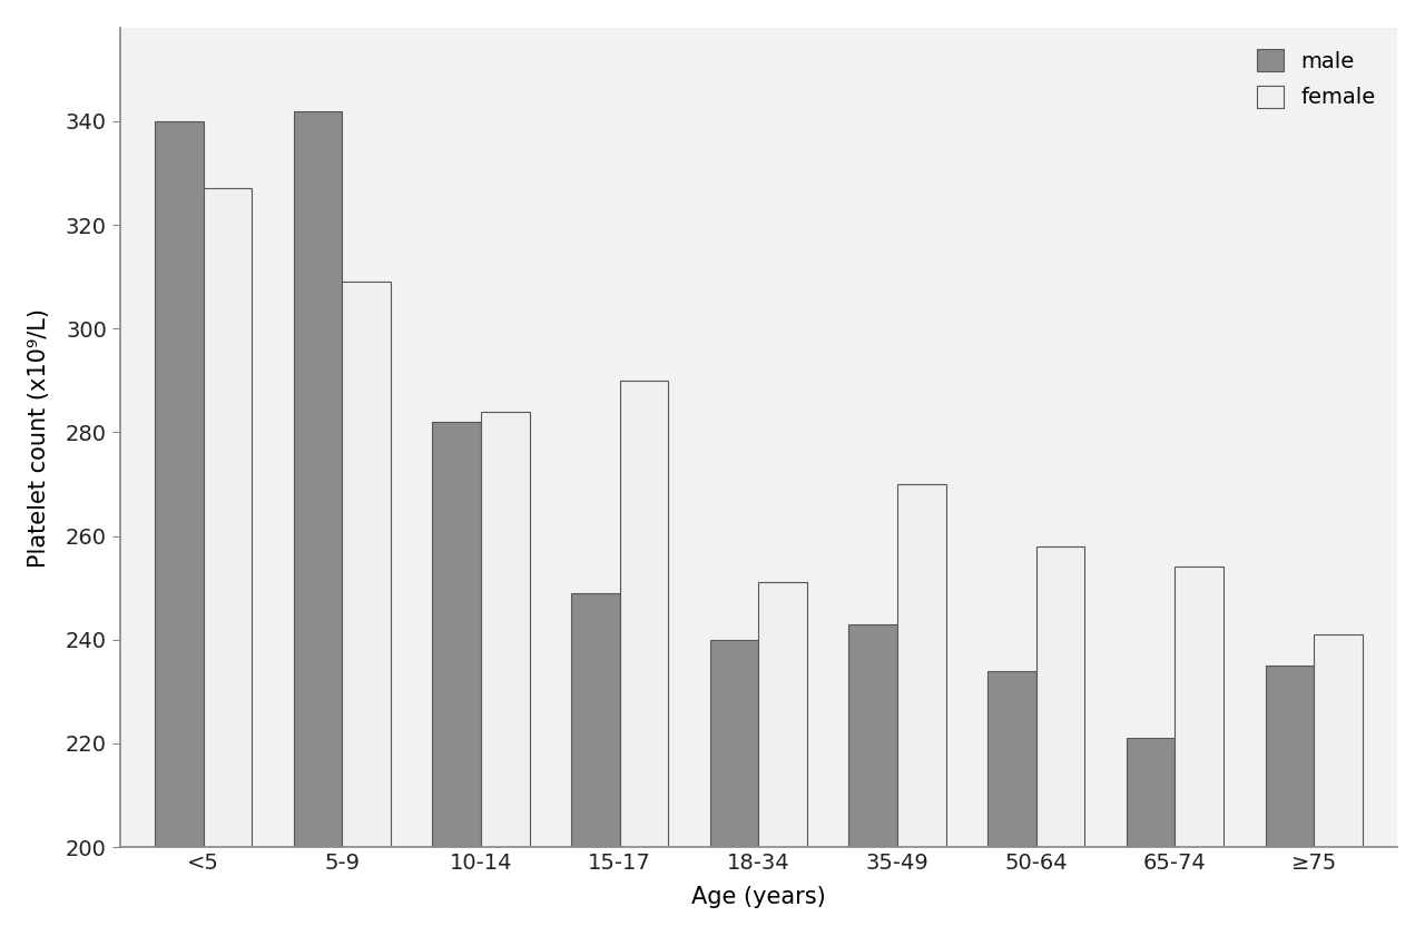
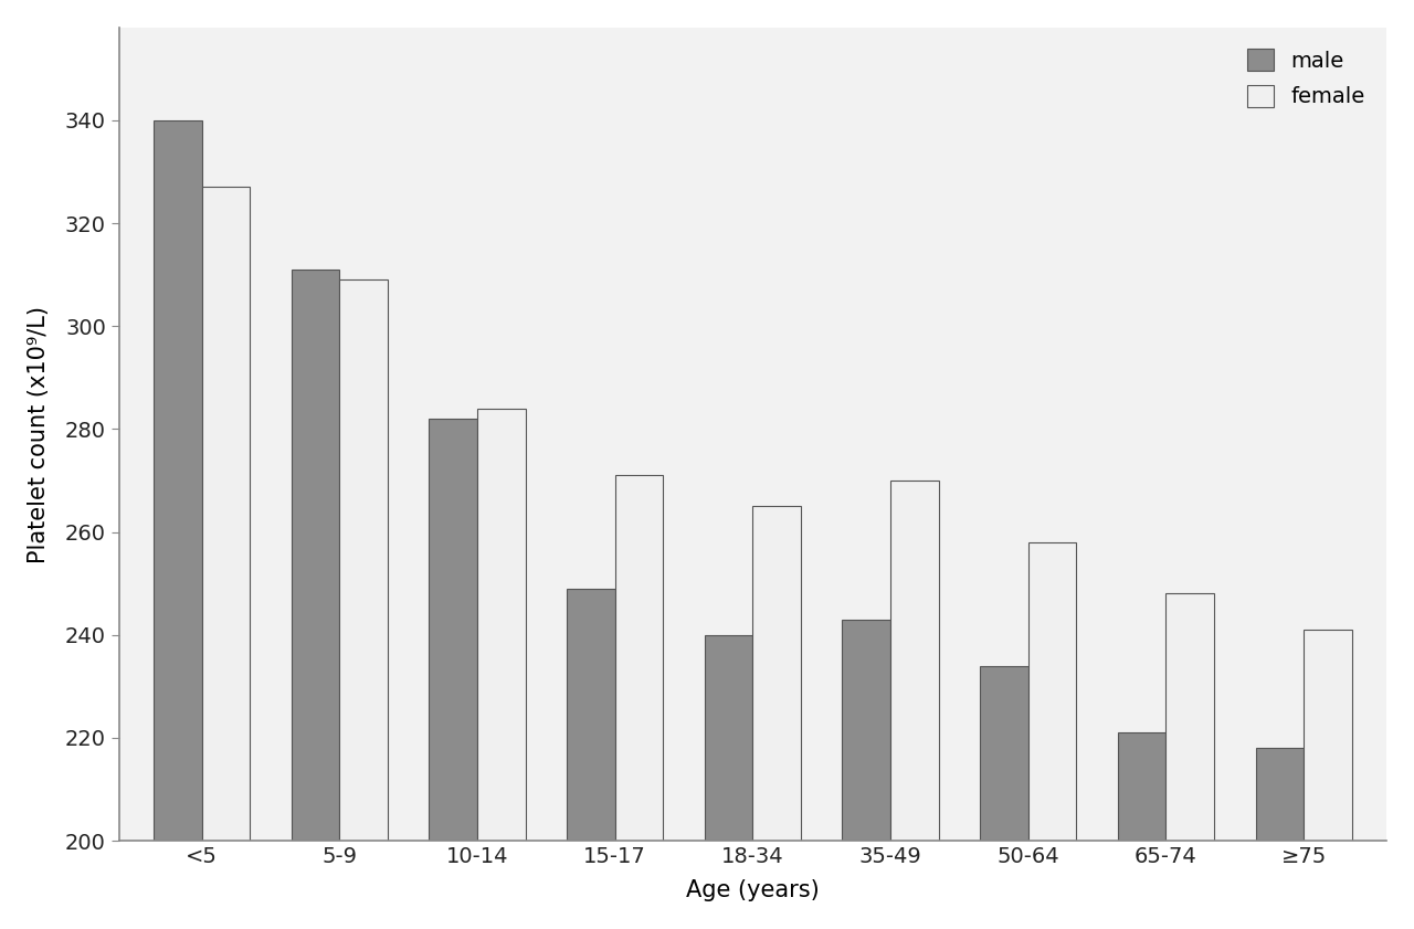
male/5-9: 342 -> 311
female/15-17: 290 -> 271
female/18-34: 251 -> 265
female/65-74: 254 -> 248
male/≥75: 235 -> 218
